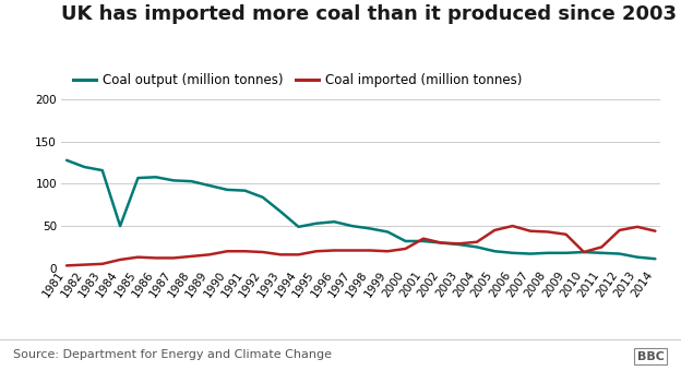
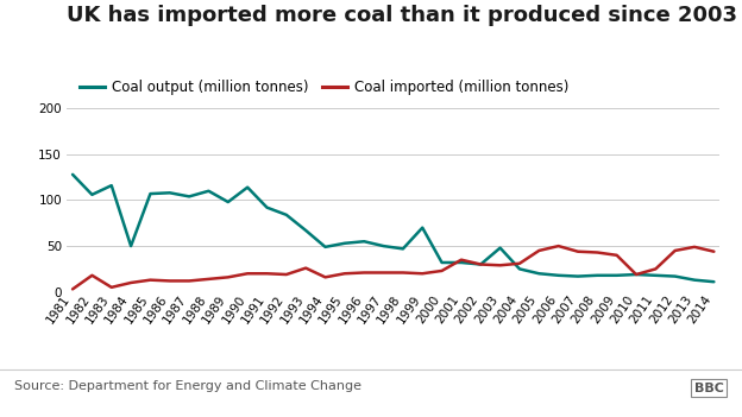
Coal output (million tonnes)/1982: 120 -> 106
Coal imported (million tonnes)/1982: 4 -> 18
Coal output (million tonnes)/1988: 103 -> 110
Coal output (million tonnes)/1990: 93 -> 114
Coal imported (million tonnes)/1993: 16 -> 26
Coal output (million tonnes)/1999: 43 -> 70
Coal output (million tonnes)/2003: 28 -> 48
